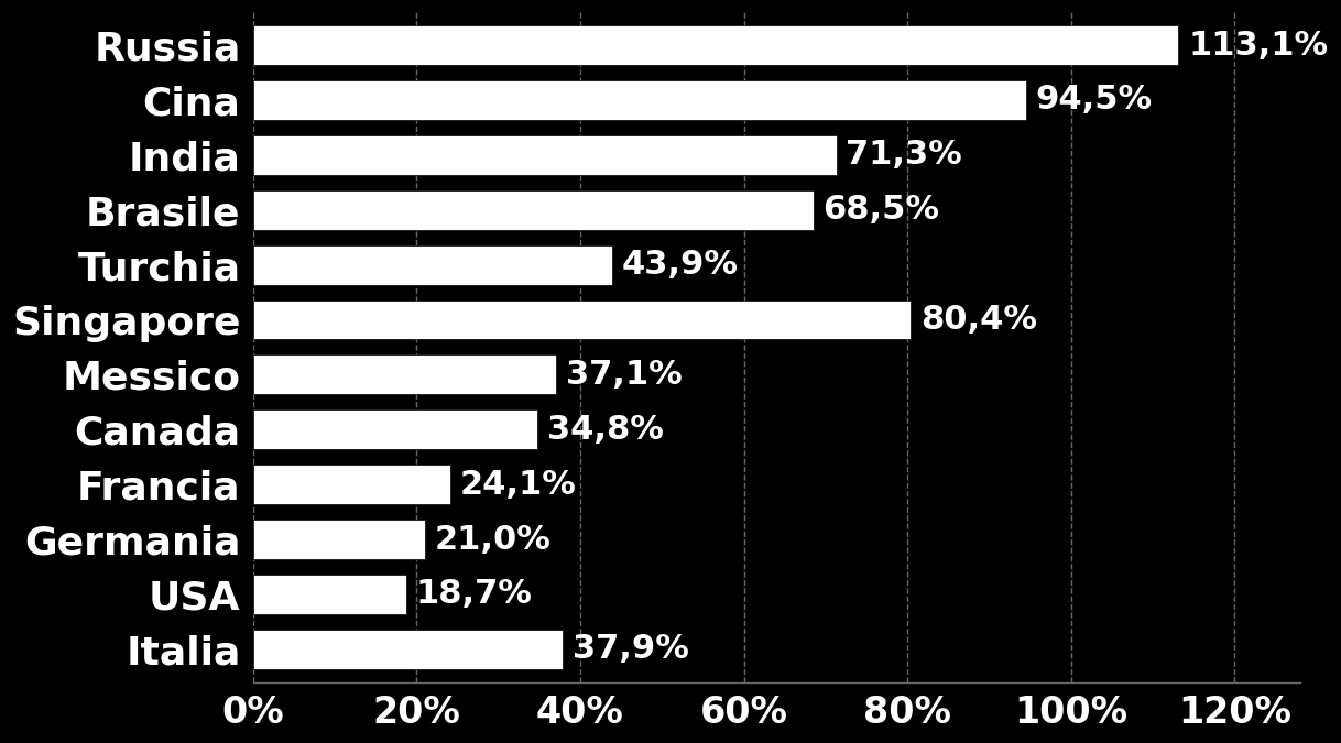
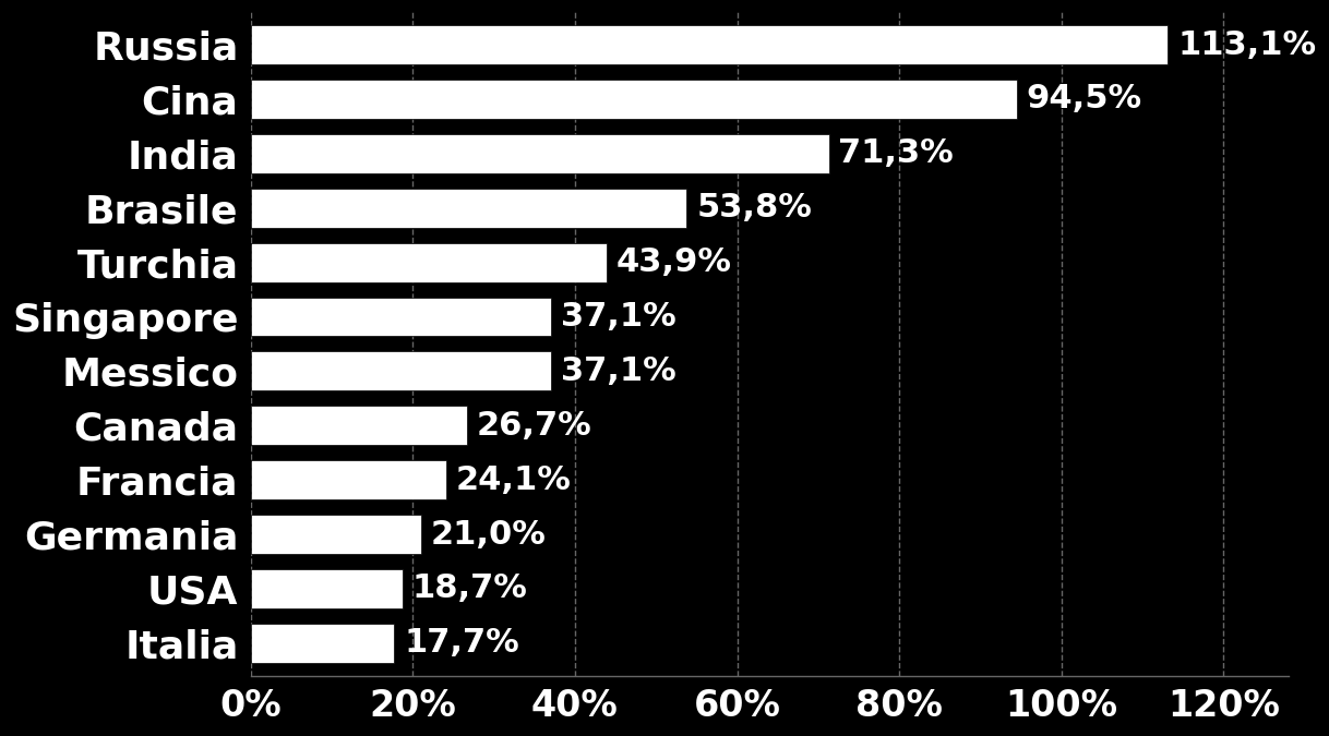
Brasile: 68,5% -> 53,8%
Singapore: 80,4% -> 37,1%
Canada: 34,8% -> 26,7%
Italia: 37,9% -> 17,7%
